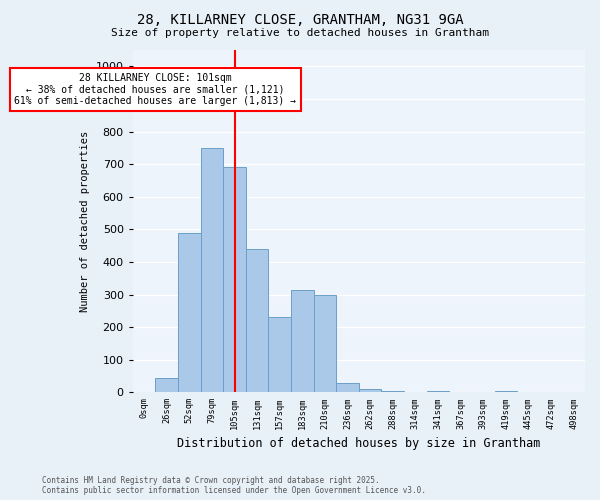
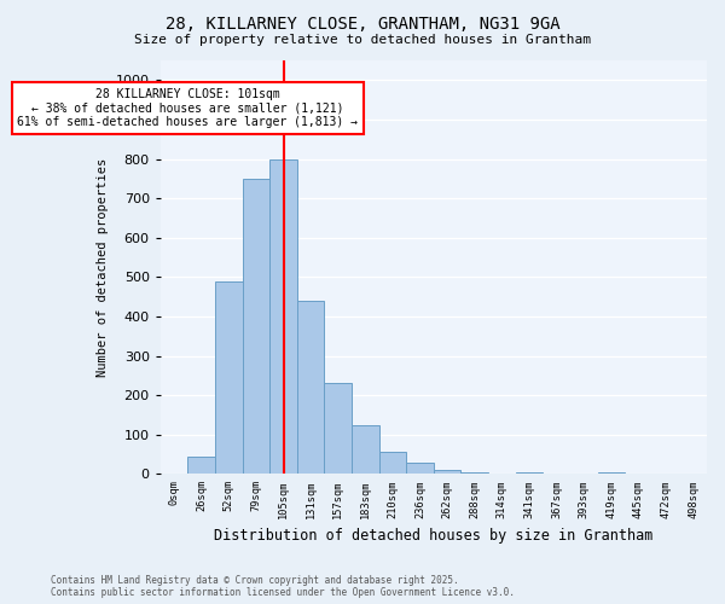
105sqm: 690 -> 800
183sqm: 315 -> 125
210sqm: 300 -> 55
